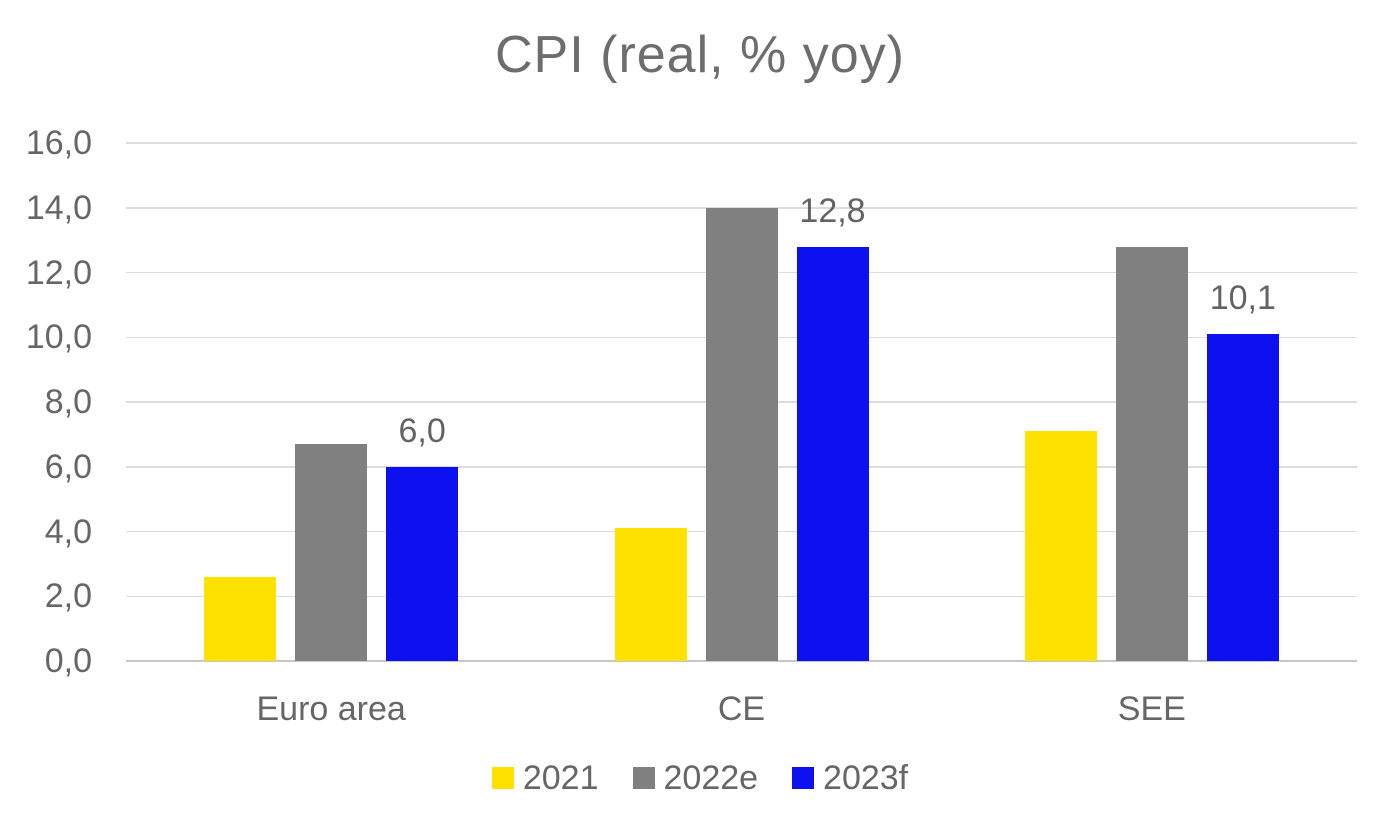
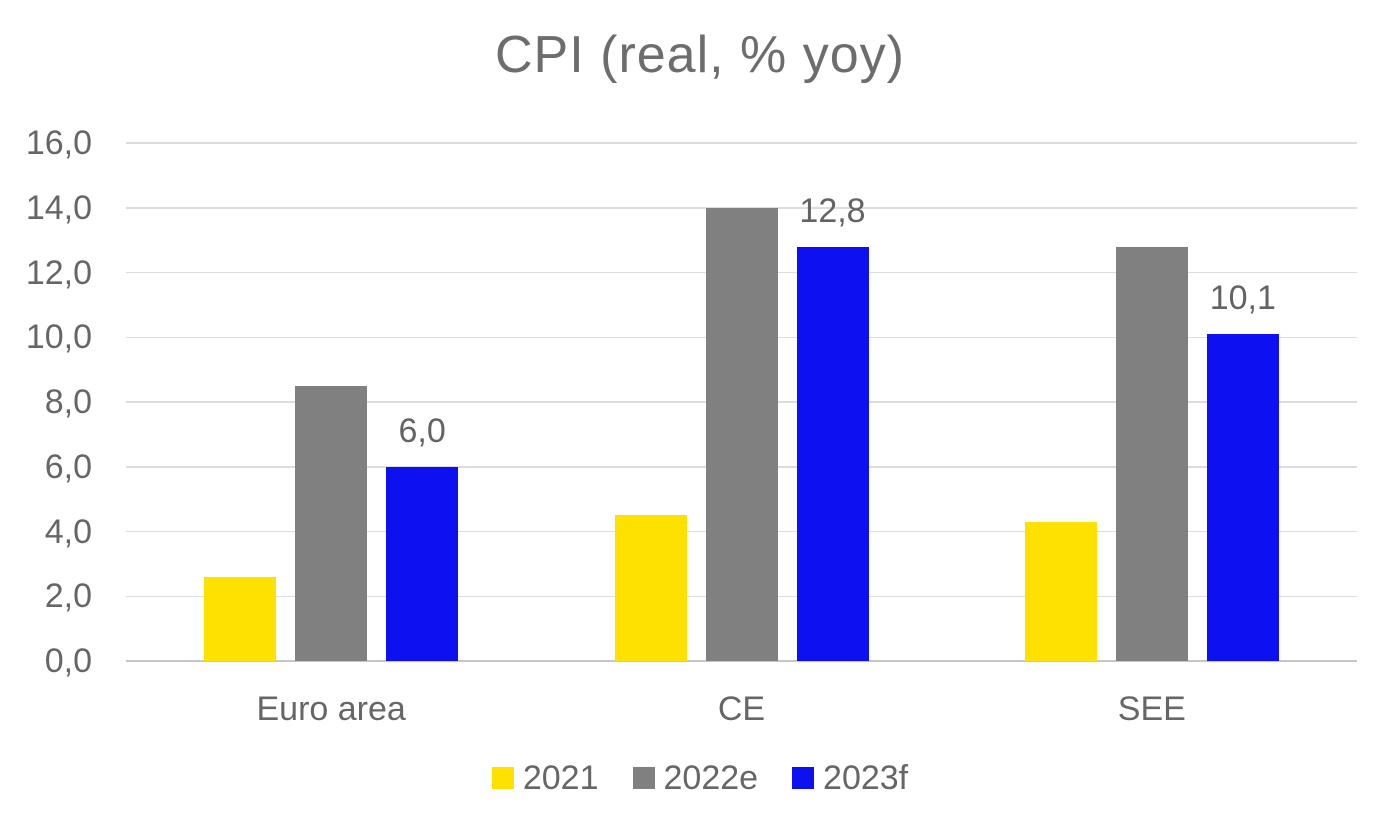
2022e/Euro area: 6,7 -> 8,5
2021/CE: 4,1 -> 4,5
2021/SEE: 7,1 -> 4,3
